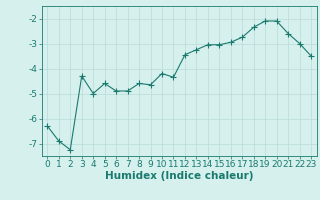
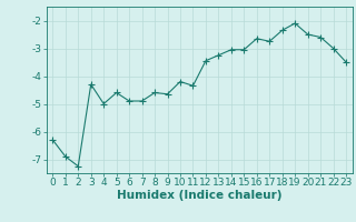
16: -2.95 -> -2.65
20: -2.10 -> -2.50
